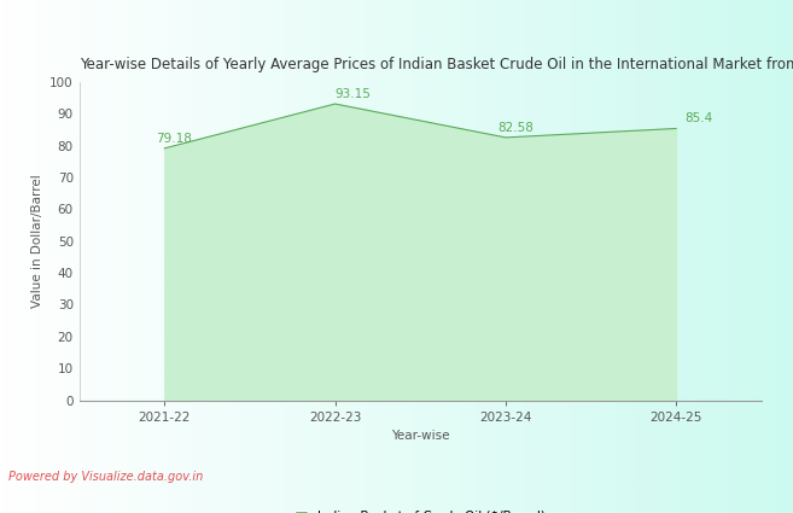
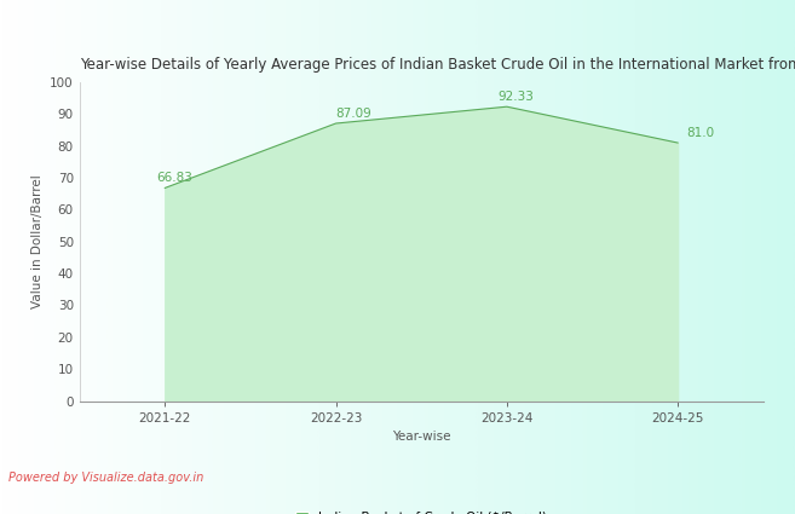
2021-22: 79.18 -> 66.83
2022-23: 93.15 -> 87.09
2023-24: 82.58 -> 92.33
2024-25: 85.4 -> 81.0
